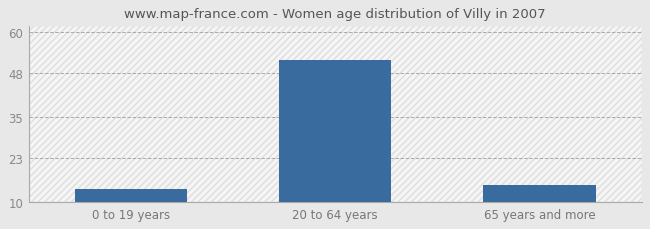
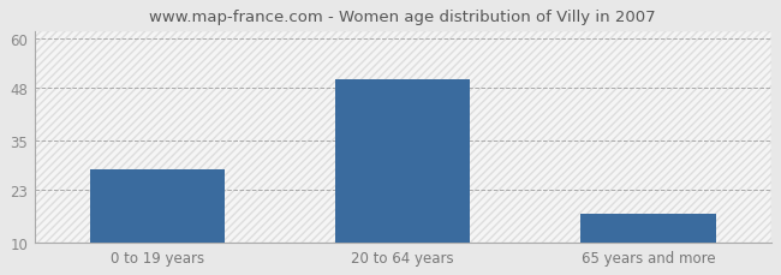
0 to 19 years: 14 -> 28
20 to 64 years: 52 -> 50
65 years and more: 15 -> 17
